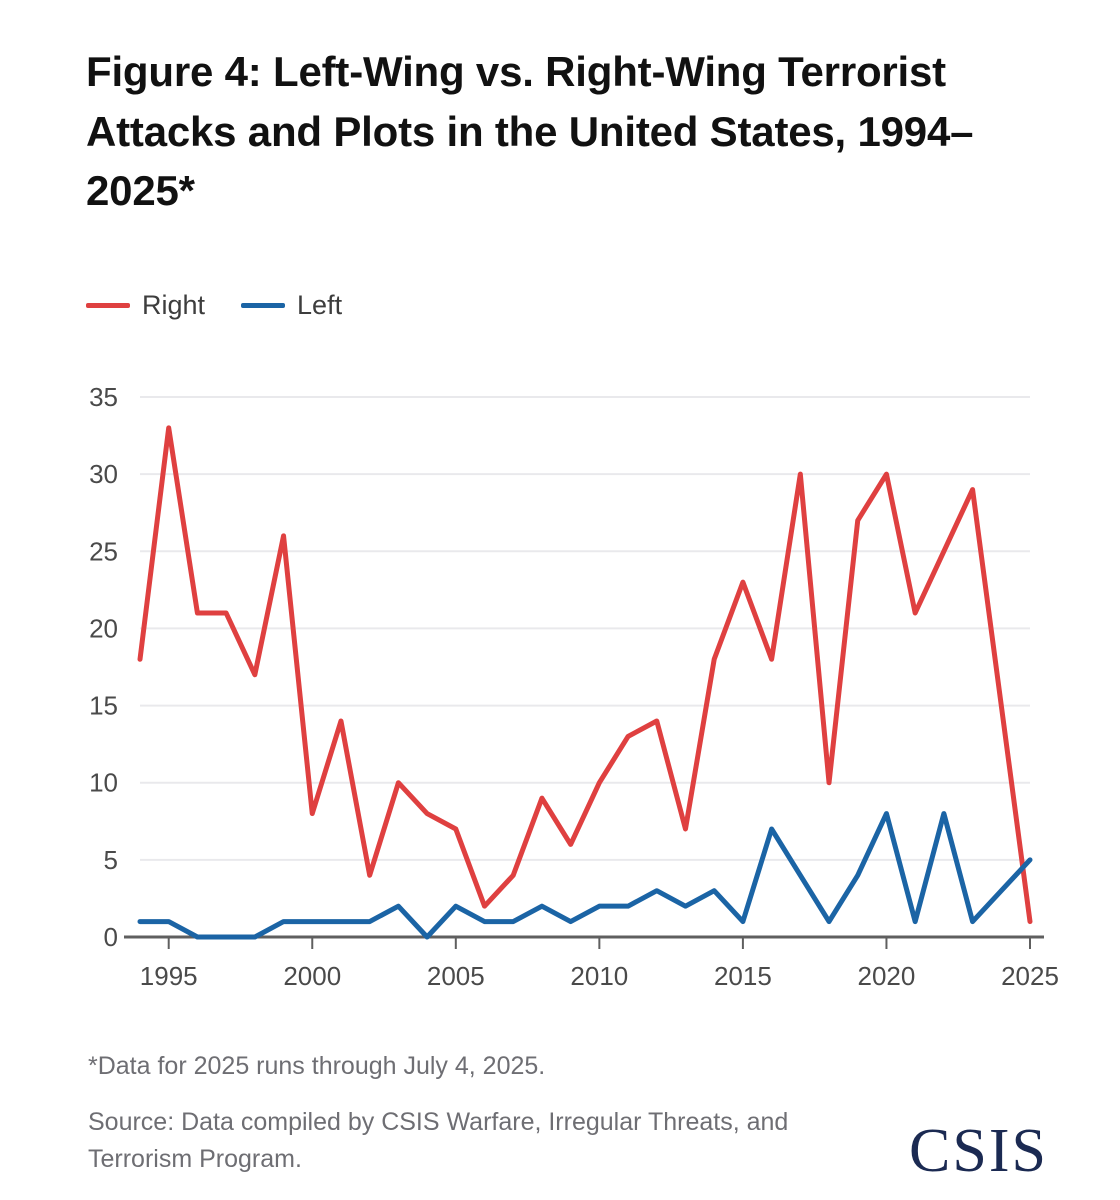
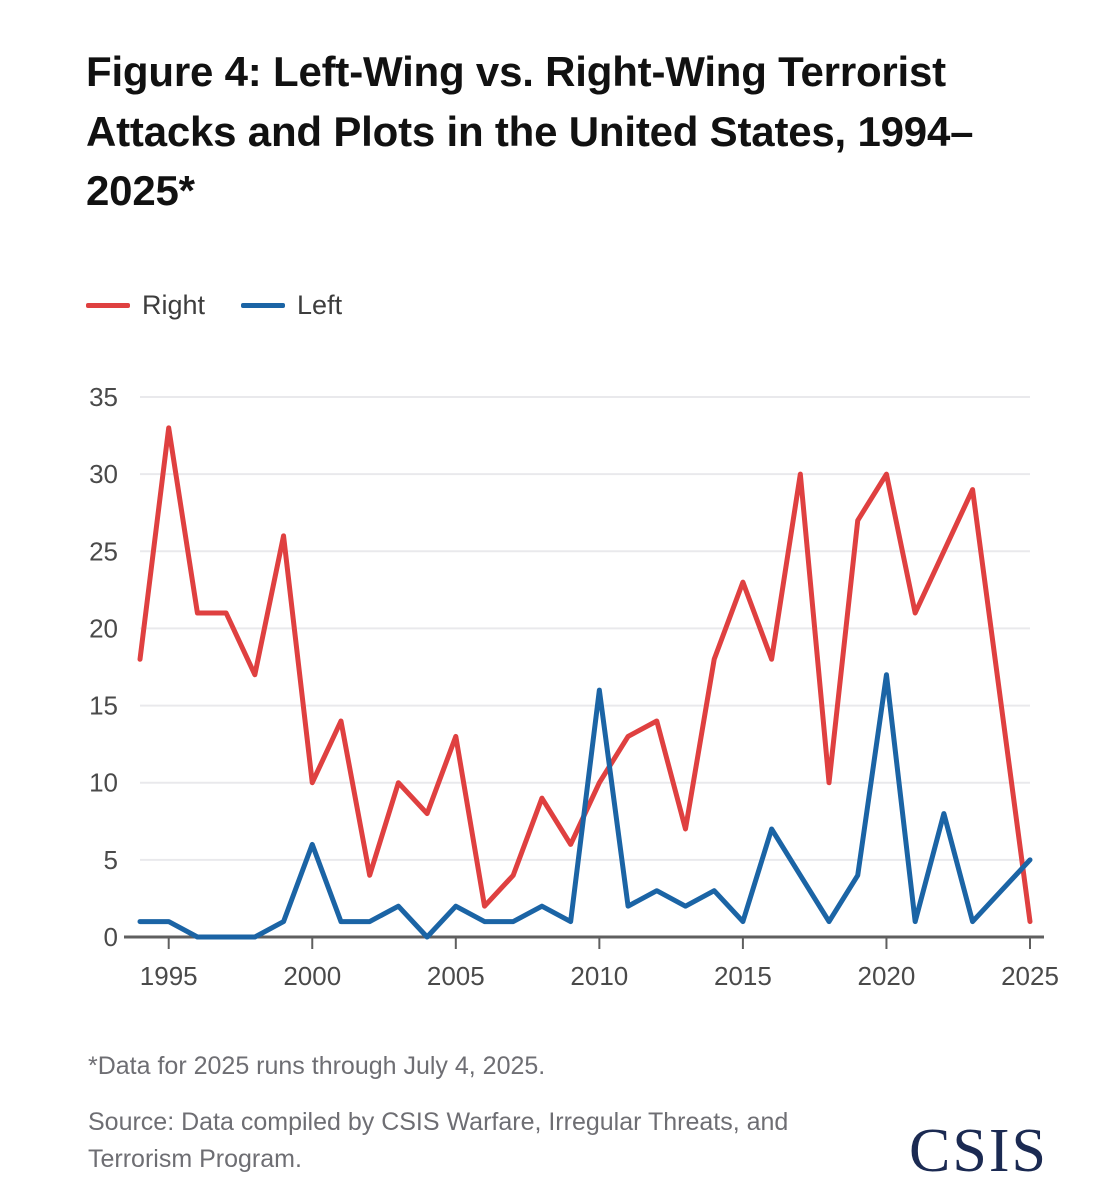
Right/2000: 8 -> 10
Left/2000: 1 -> 6
Right/2005: 7 -> 13
Left/2010: 2 -> 16
Left/2020: 8 -> 17
